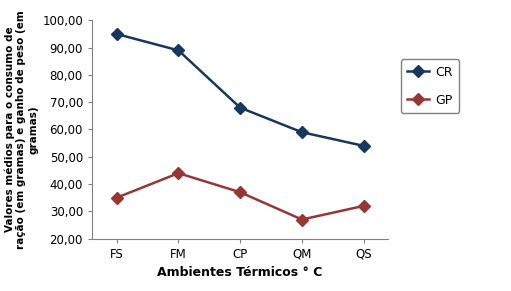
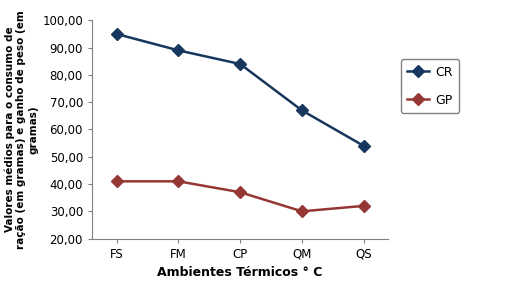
GP/FS: 35 -> 41
GP/FM: 44 -> 41
CR/CP: 68 -> 84
CR/QM: 59 -> 67
GP/QM: 27 -> 30
